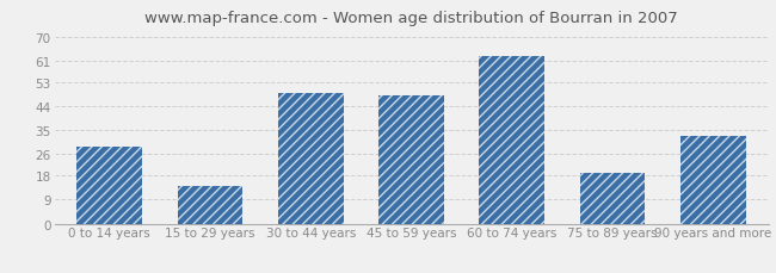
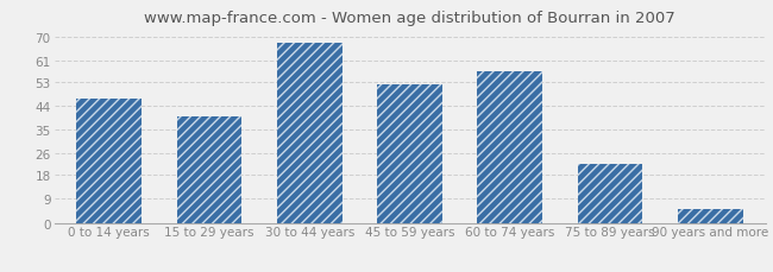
0 to 14 years: 29 -> 47
15 to 29 years: 14 -> 40
30 to 44 years: 49 -> 68
45 to 59 years: 48 -> 52
60 to 74 years: 63 -> 57
75 to 89 years: 19 -> 22
90 years and more: 33 -> 5
